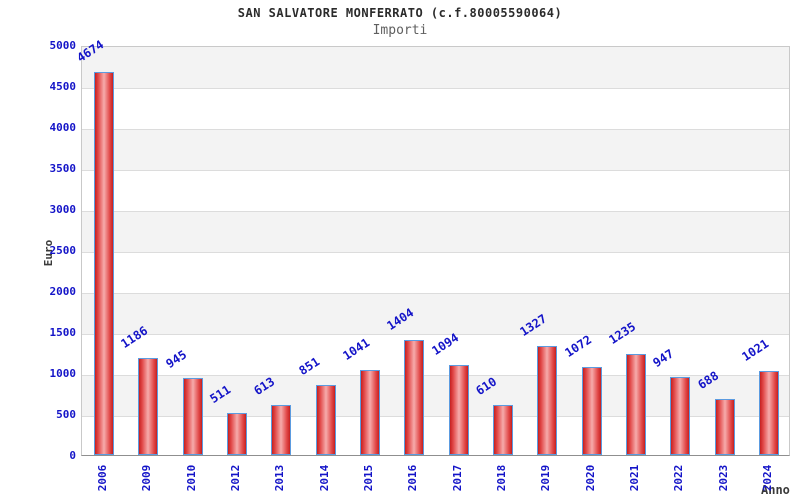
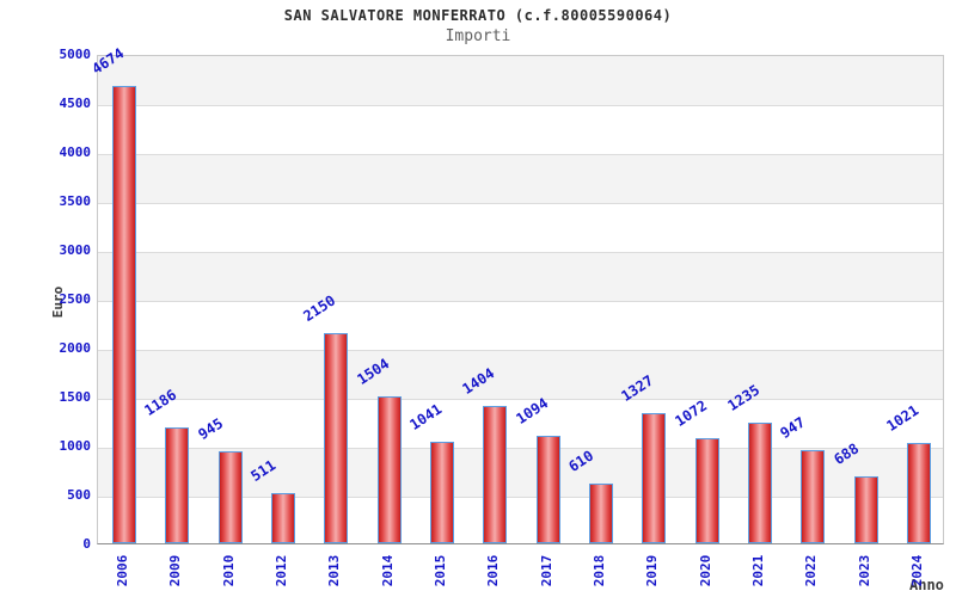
2013: 613 -> 2150
2014: 851 -> 1504
